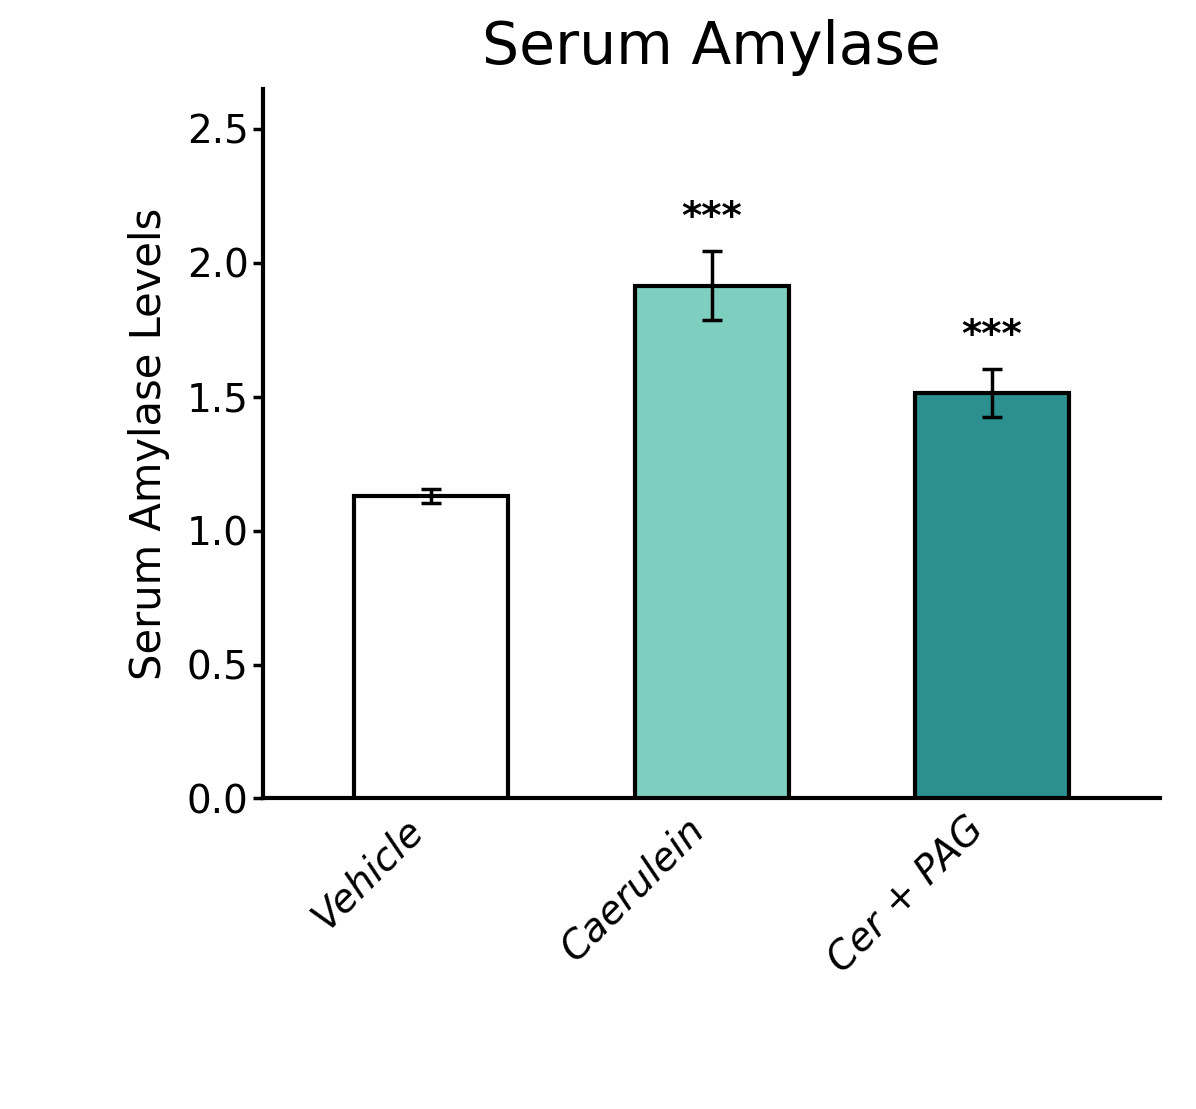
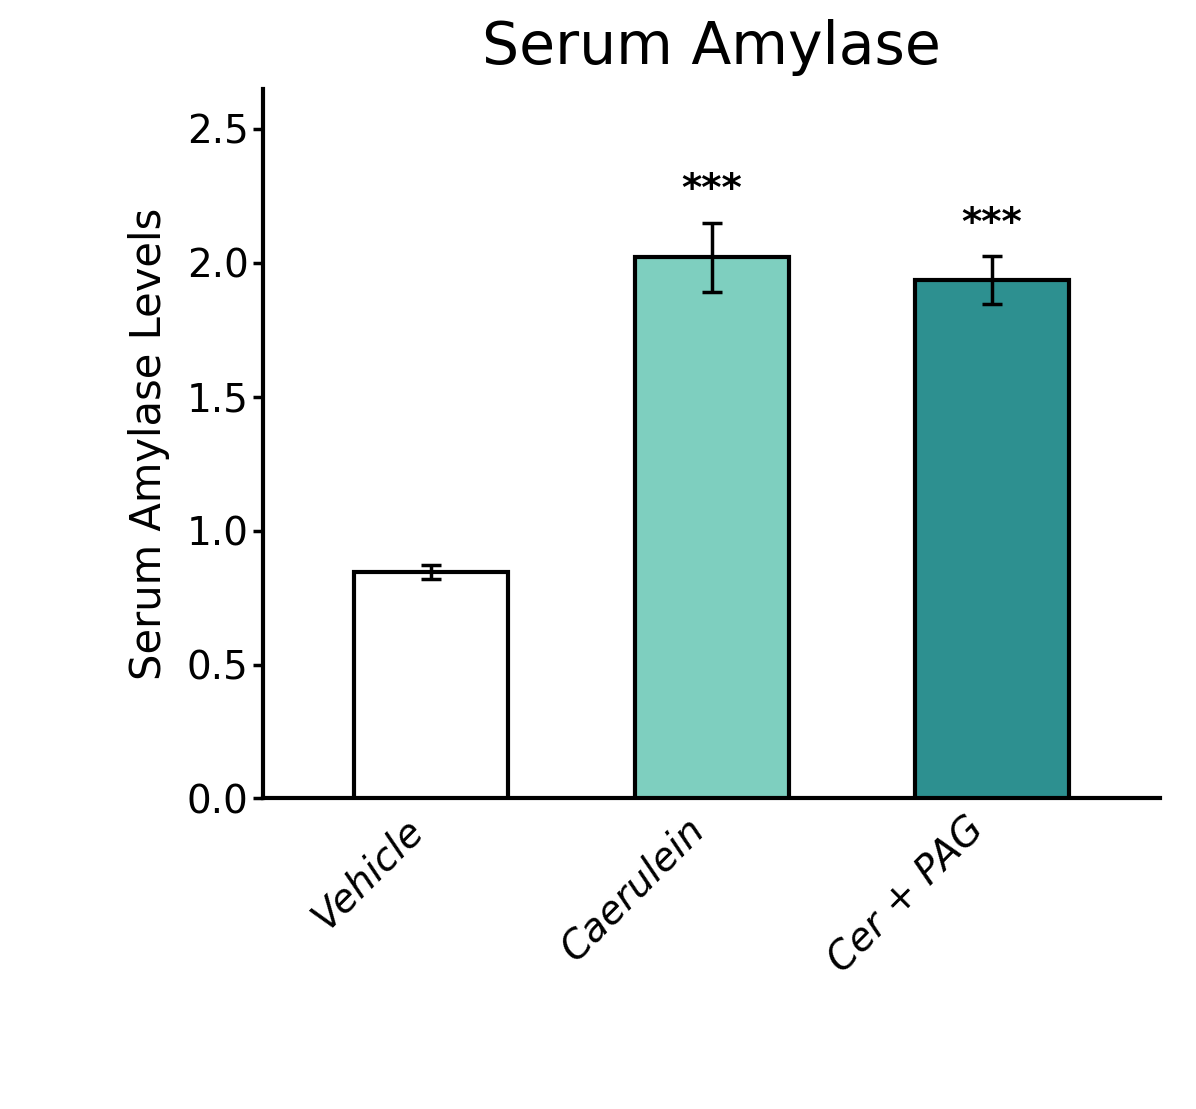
Vehicle: 1.130 -> 0.845
Caerulein: 1.915 -> 2.020
Cer + PAG: 1.515 -> 1.935
